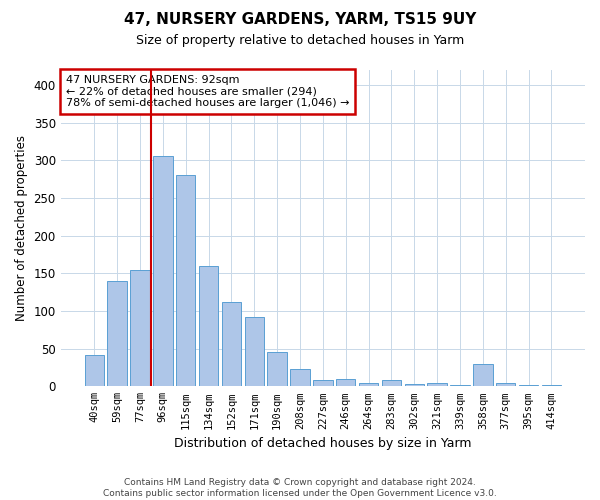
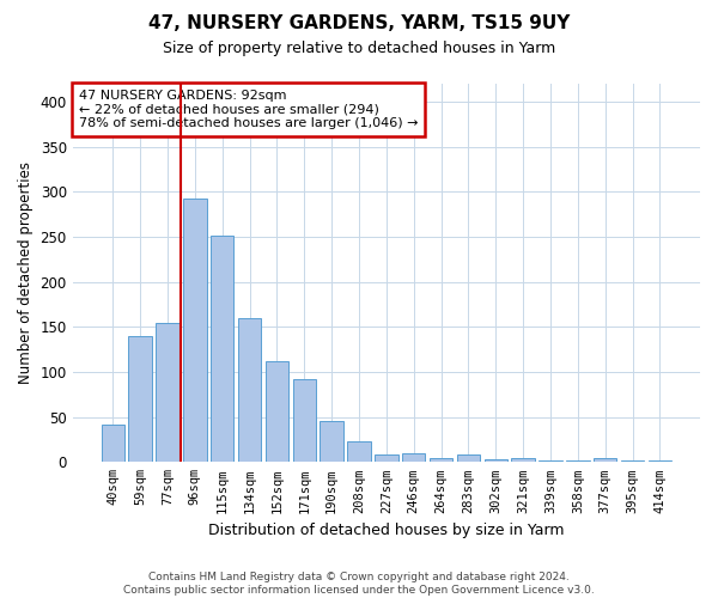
96sqm: 306 -> 293
115sqm: 280 -> 251
358sqm: 30 -> 2
